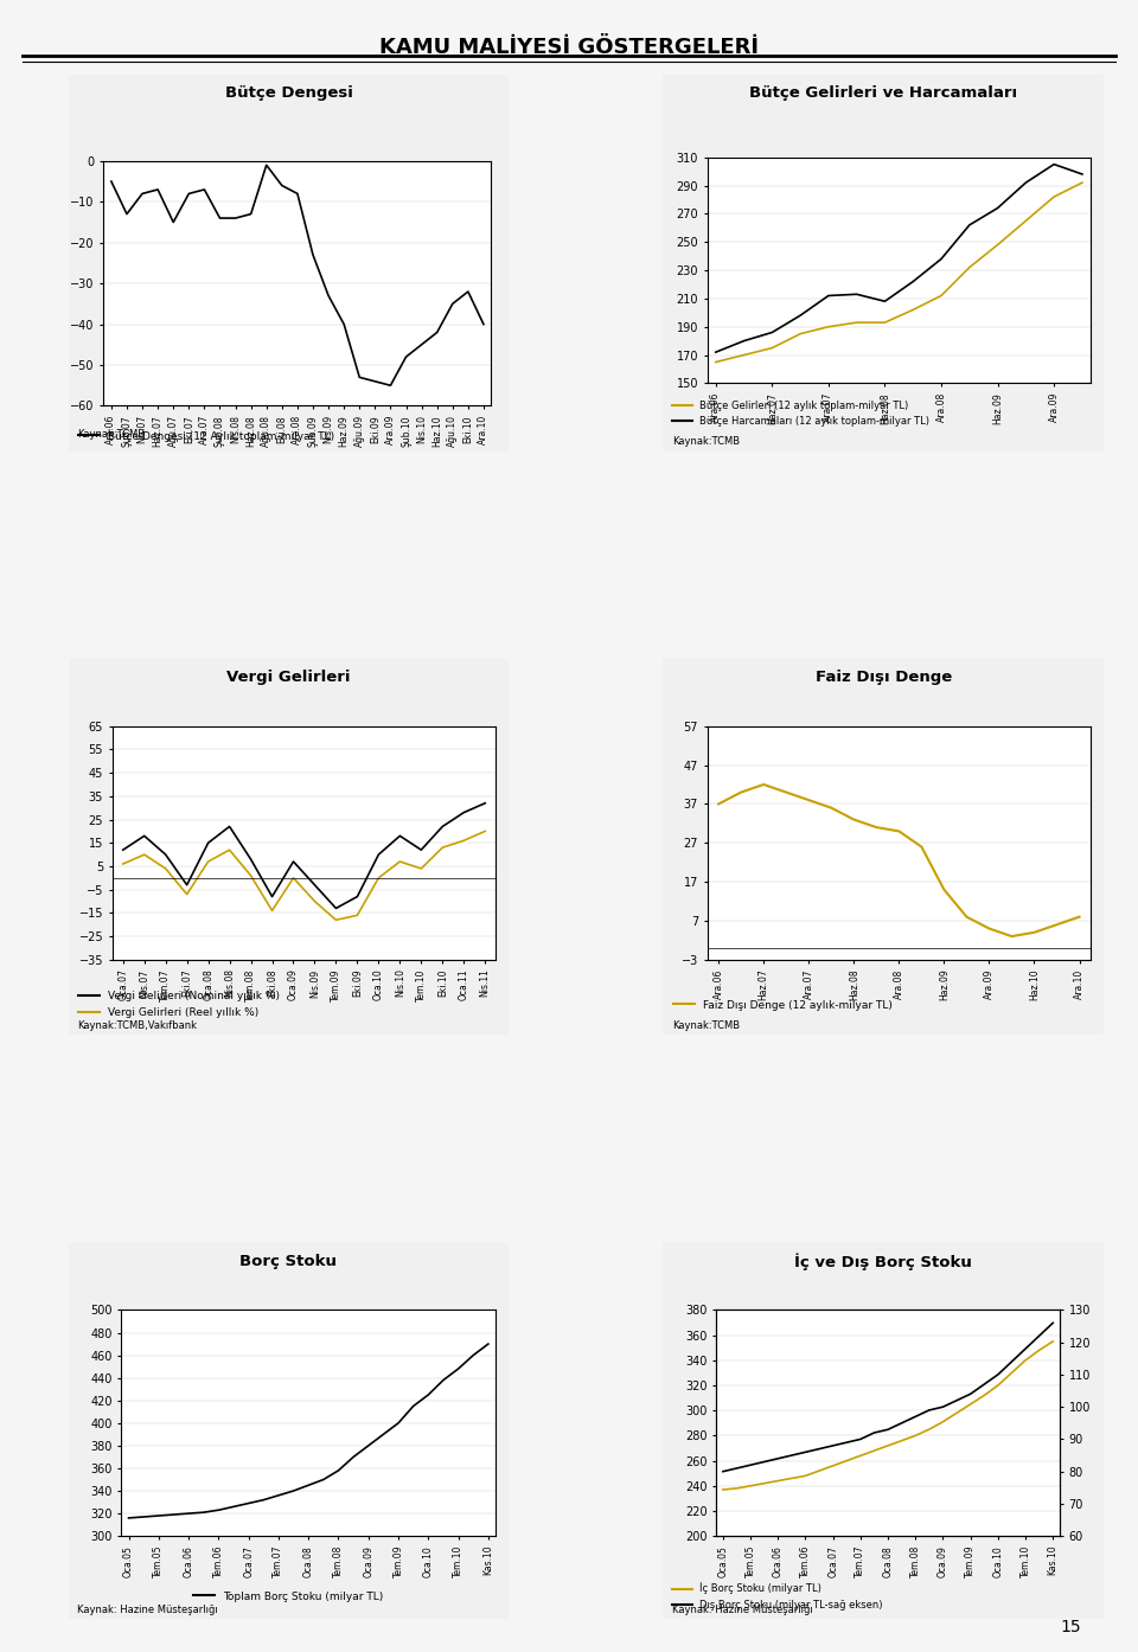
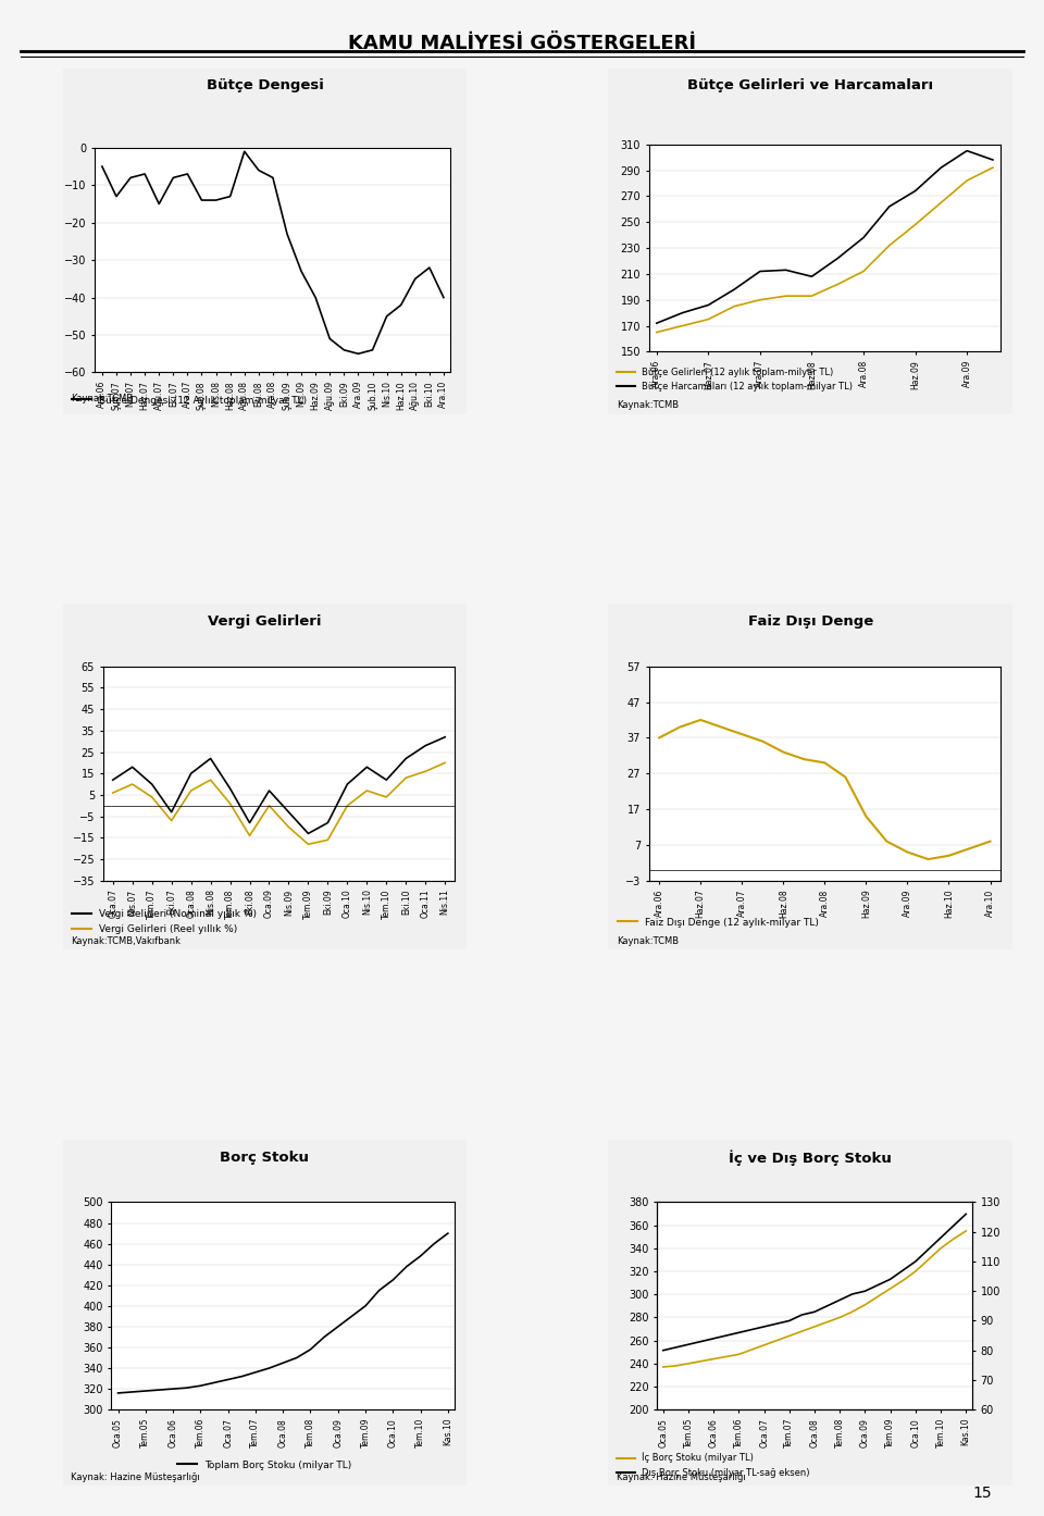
Ağu.09: -53 -> -51
Şub.10: -48 -> -54
